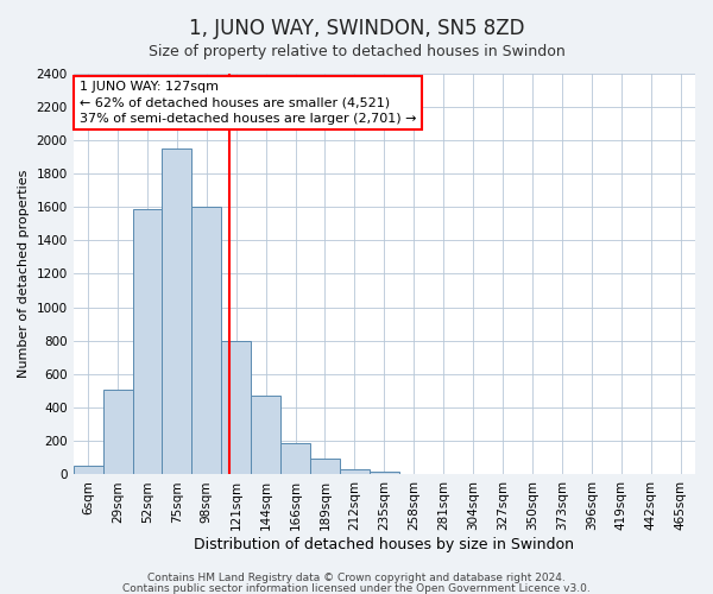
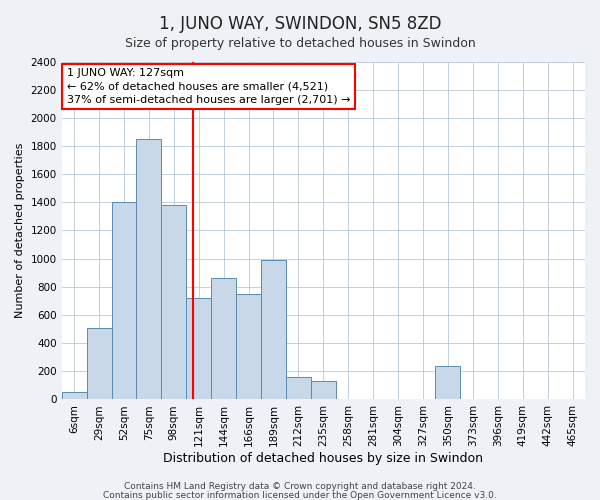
52sqm: 1590 -> 1400
75sqm: 1950 -> 1850
98sqm: 1600 -> 1380
121sqm: 800 -> 720
144sqm: 470 -> 860
166sqm: 180 -> 750
189sqm: 100 -> 990
212sqm: 40 -> 160
235sqm: 20 -> 130
350sqm: 0 -> 240
